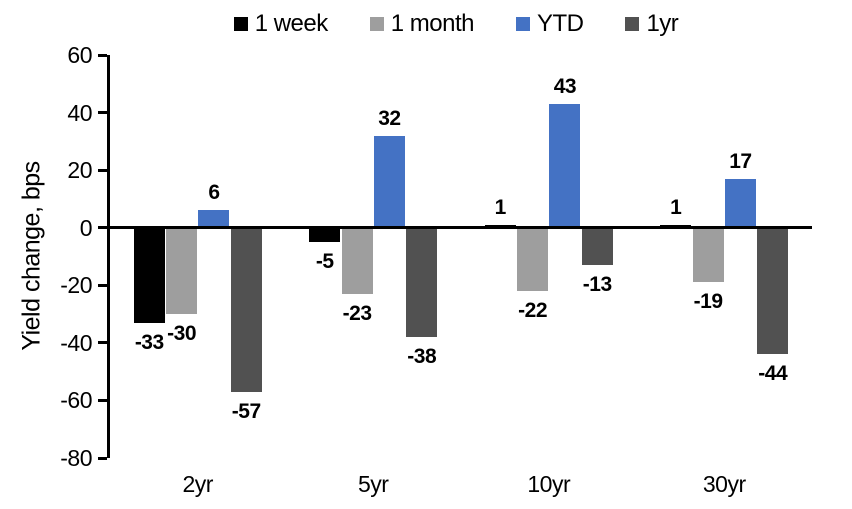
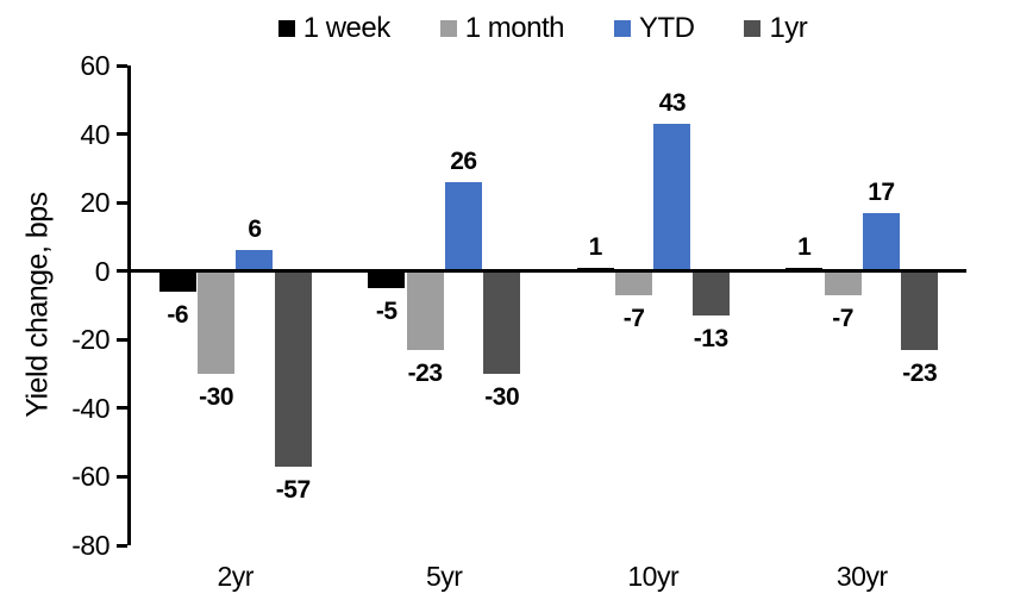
1 week/2yr: -33 -> -6
YTD/5yr: 32 -> 26
1yr/5yr: -38 -> -30
1 month/10yr: -22 -> -7
1 month/30yr: -19 -> -7
1yr/30yr: -44 -> -23
